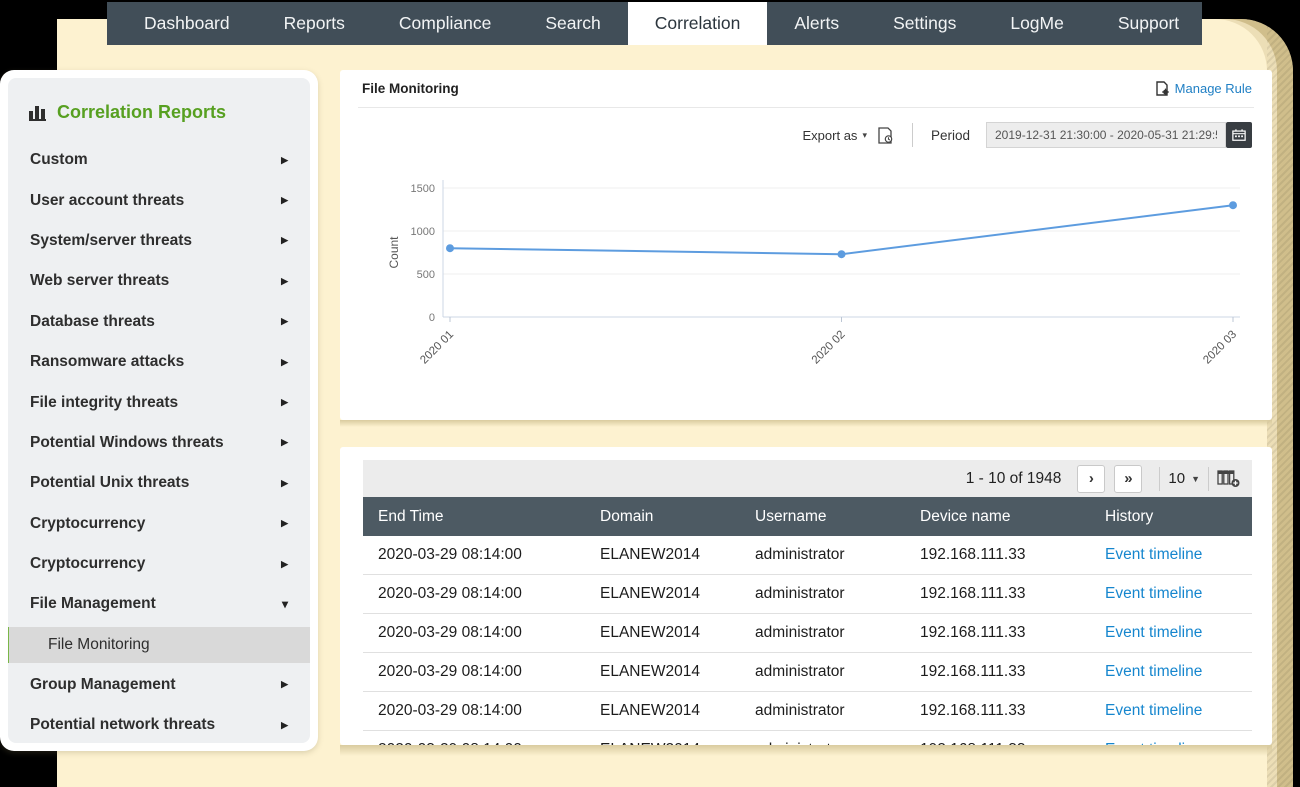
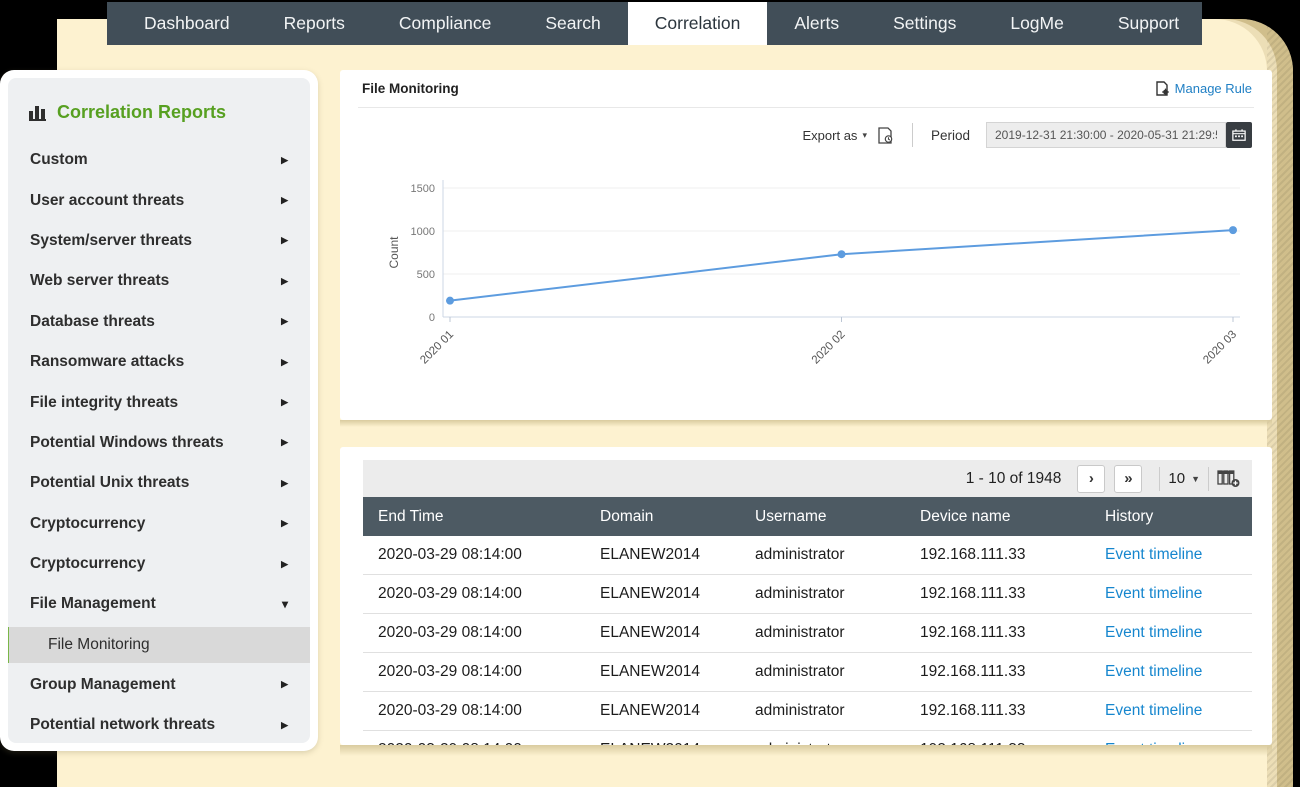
2020 01: 800 -> 200
2020 03: 1300 -> 1000
